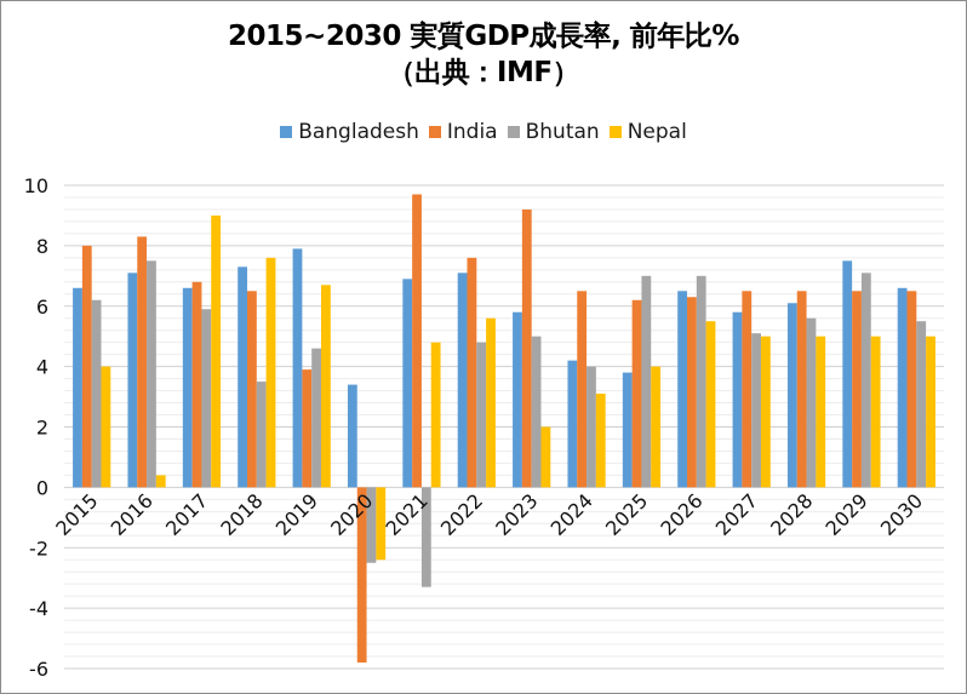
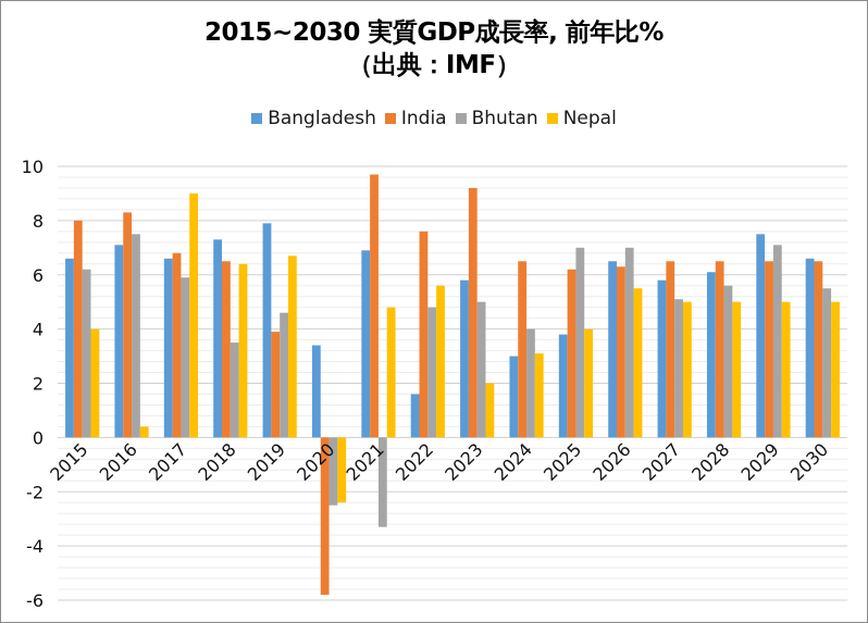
Nepal/2018: 7.6 -> 6.4
Bangladesh/2022: 7.1 -> 1.6
Bangladesh/2024: 4.2 -> 3.0
